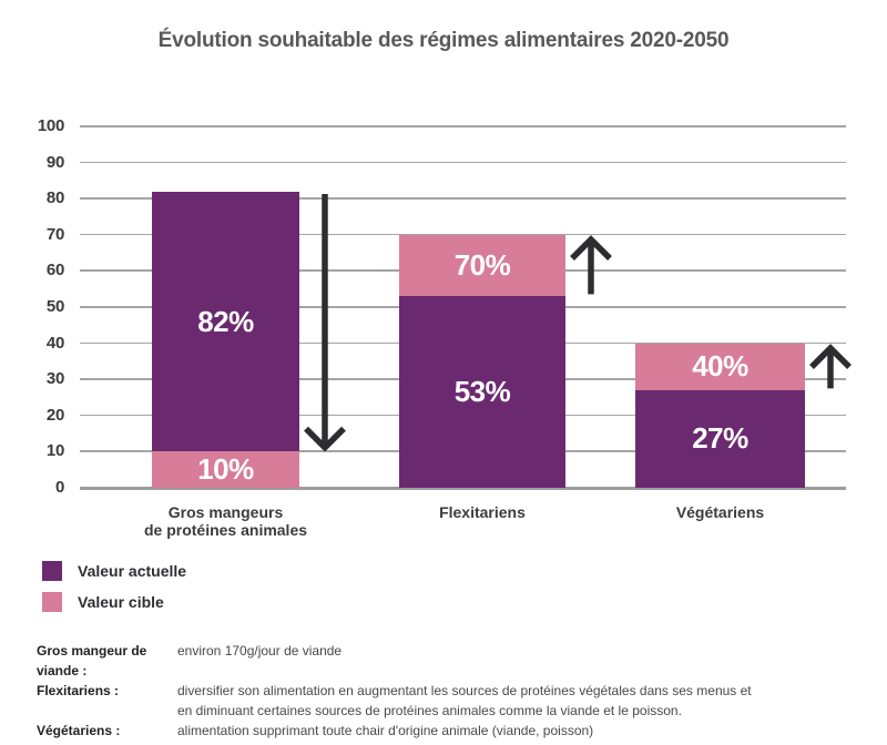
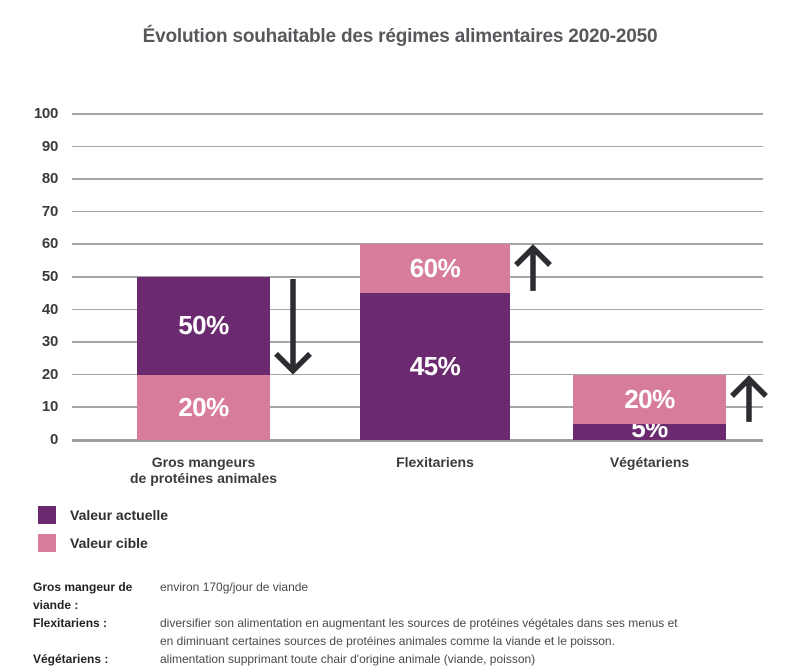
Valeur actuelle/Gros mangeurs de protéines animales: 82% -> 50%
Valeur cible/Gros mangeurs de protéines animales: 10% -> 20%
Valeur actuelle/Flexitariens: 53% -> 45%
Valeur cible/Flexitariens: 70% -> 60%
Valeur actuelle/Végétariens: 27% -> 5%
Valeur cible/Végétariens: 40% -> 20%
